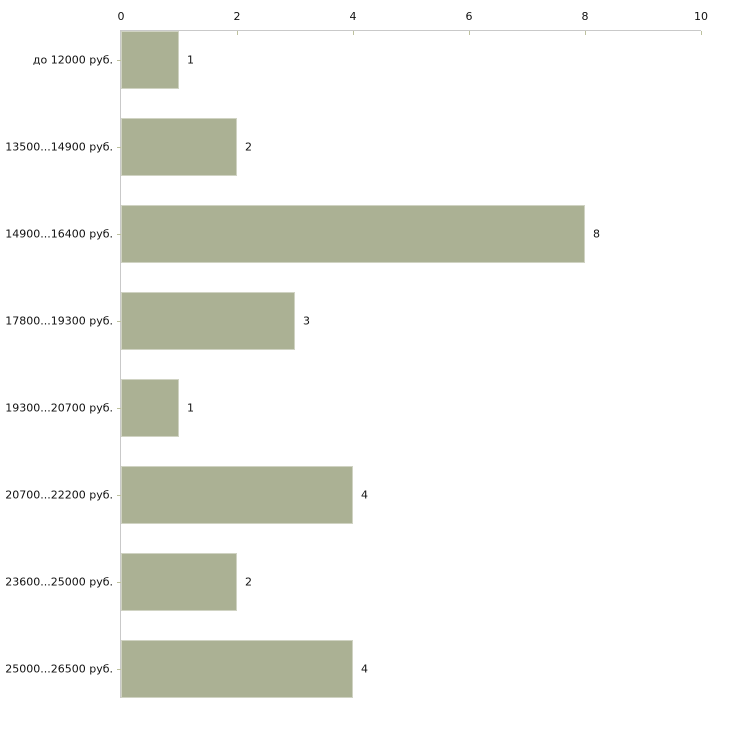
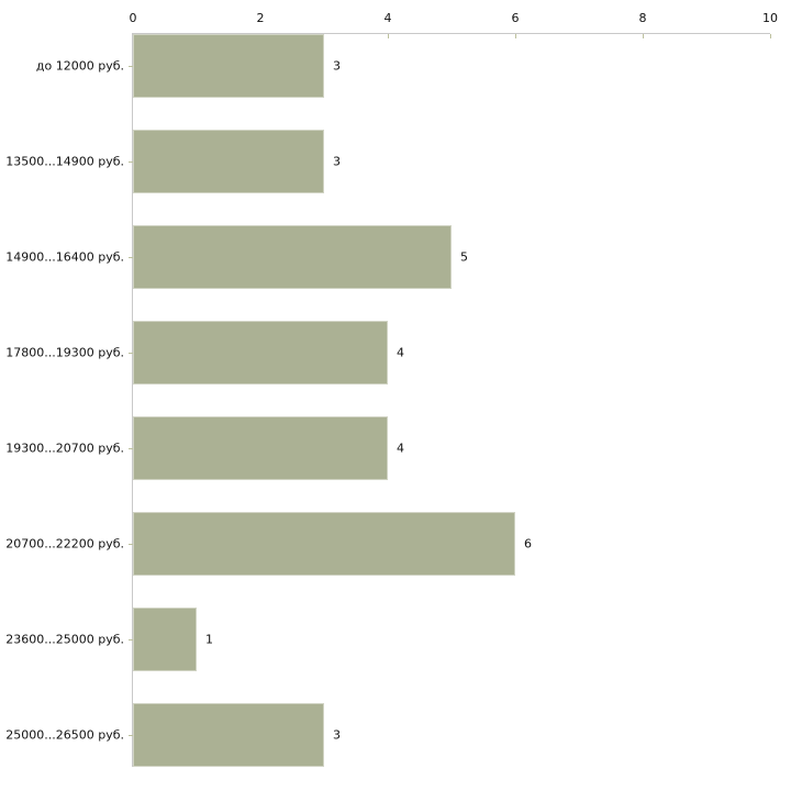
до 12000 руб.: 1 -> 3
13500...14900 руб.: 2 -> 3
14900...16400 руб.: 8 -> 5
17800...19300 руб.: 3 -> 4
19300...20700 руб.: 1 -> 4
20700...22200 руб.: 4 -> 6
23600...25000 руб.: 2 -> 1
25000...26500 руб.: 4 -> 3
